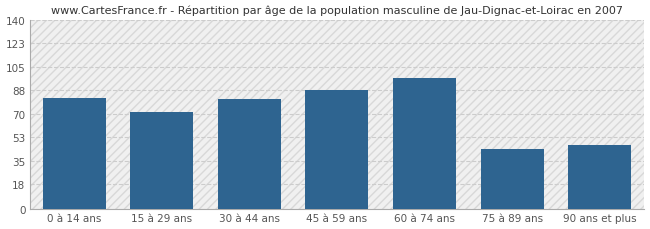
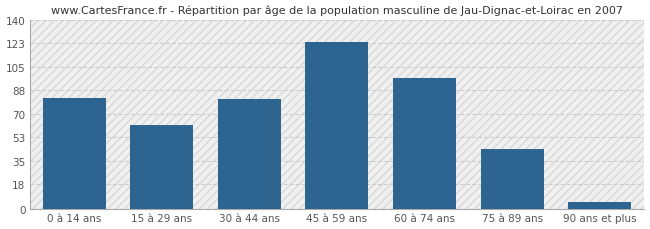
15 à 29 ans: 72 -> 62
45 à 59 ans: 88 -> 124
90 ans et plus: 47 -> 5
